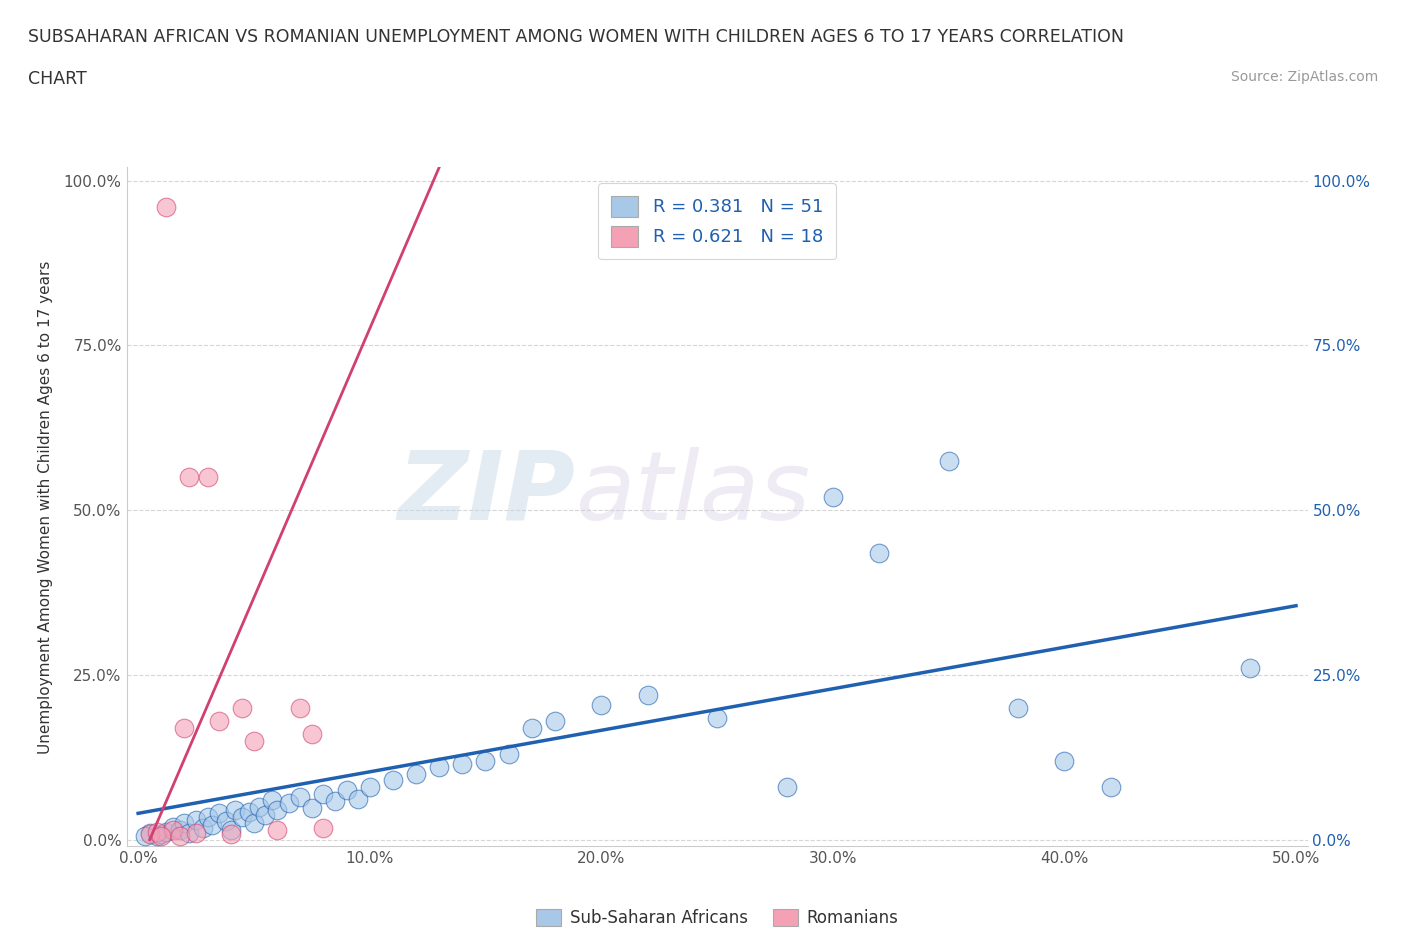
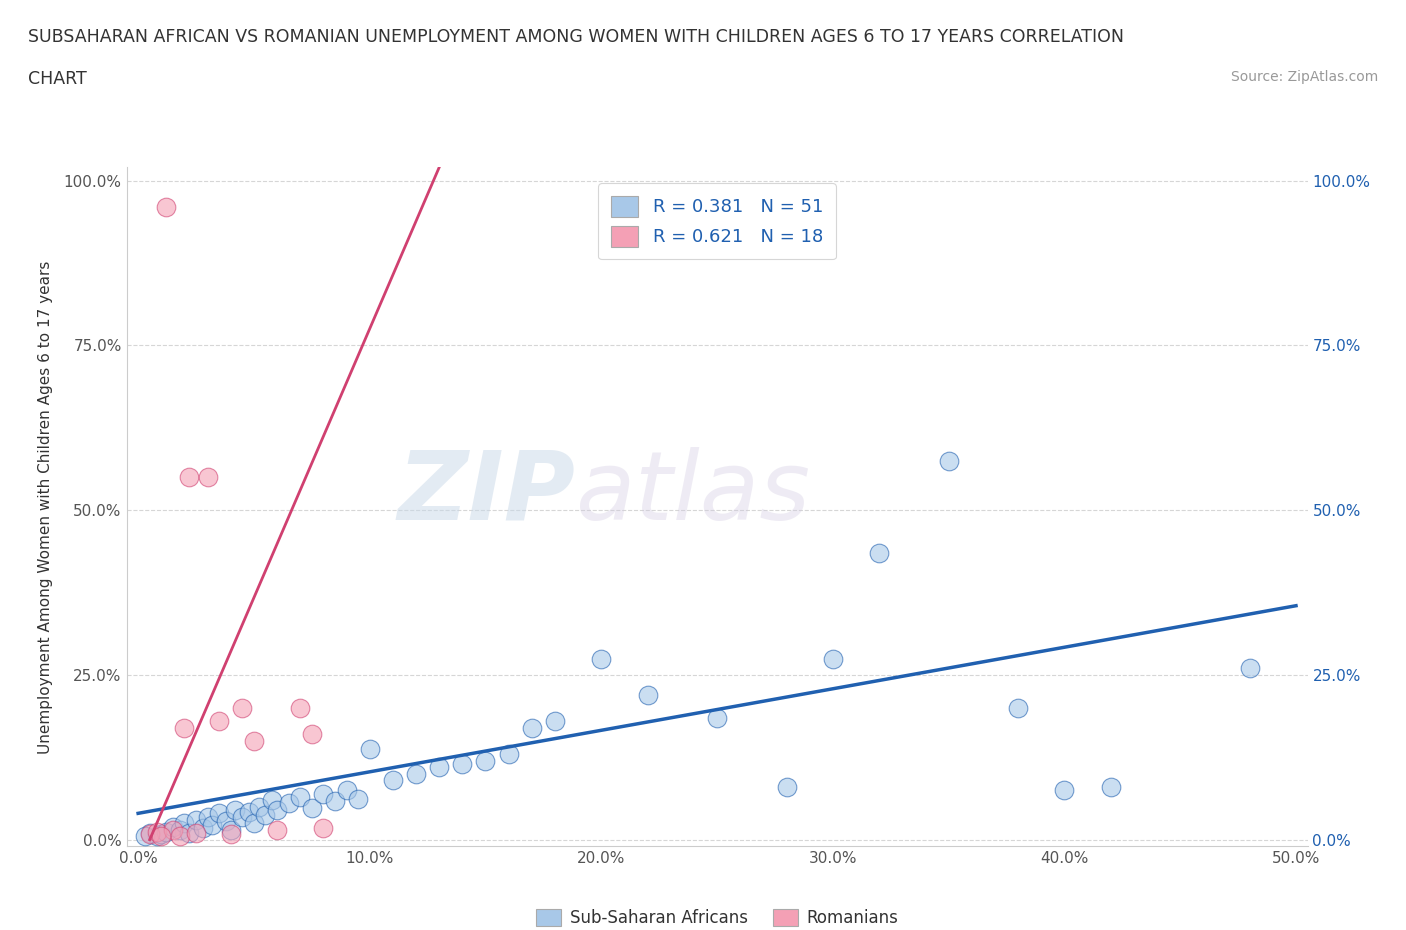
Sub-Saharan Africans/10.0%: 8.0% -> 13.8%
Sub-Saharan Africans/20.0%: 20.5% -> 27.4%
Sub-Saharan Africans/30.0%: 52.0% -> 27.4%
Sub-Saharan Africans/40.0%: 12.0% -> 7.6%
